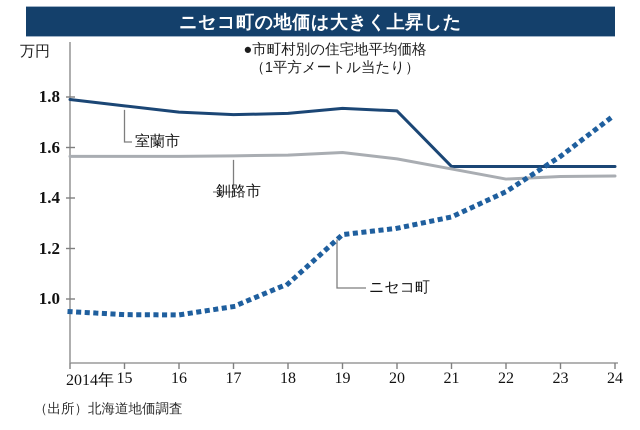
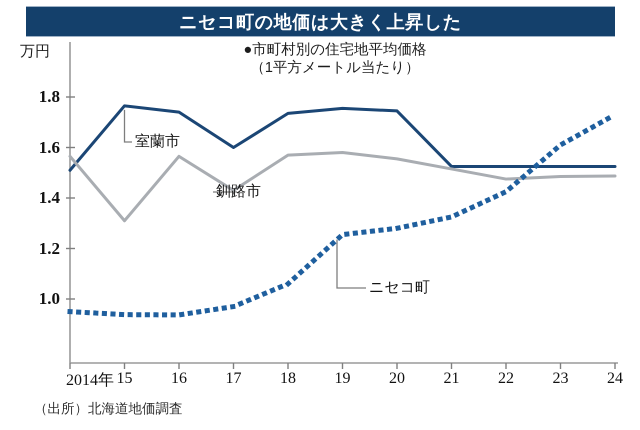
室蘭市/2014年: 1.79 -> 1.51
釧路市/15: 1.56 -> 1.31
室蘭市/17: 1.73 -> 1.60
釧路市/17: 1.57 -> 1.43
ニセコ町/23: 1.56 -> 1.61
